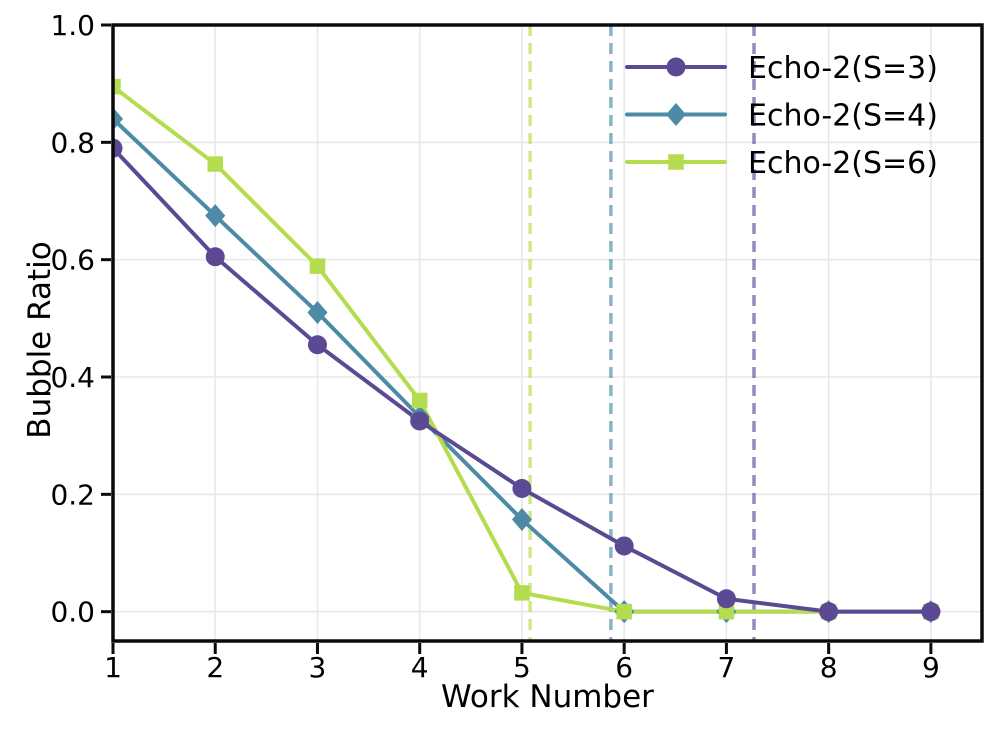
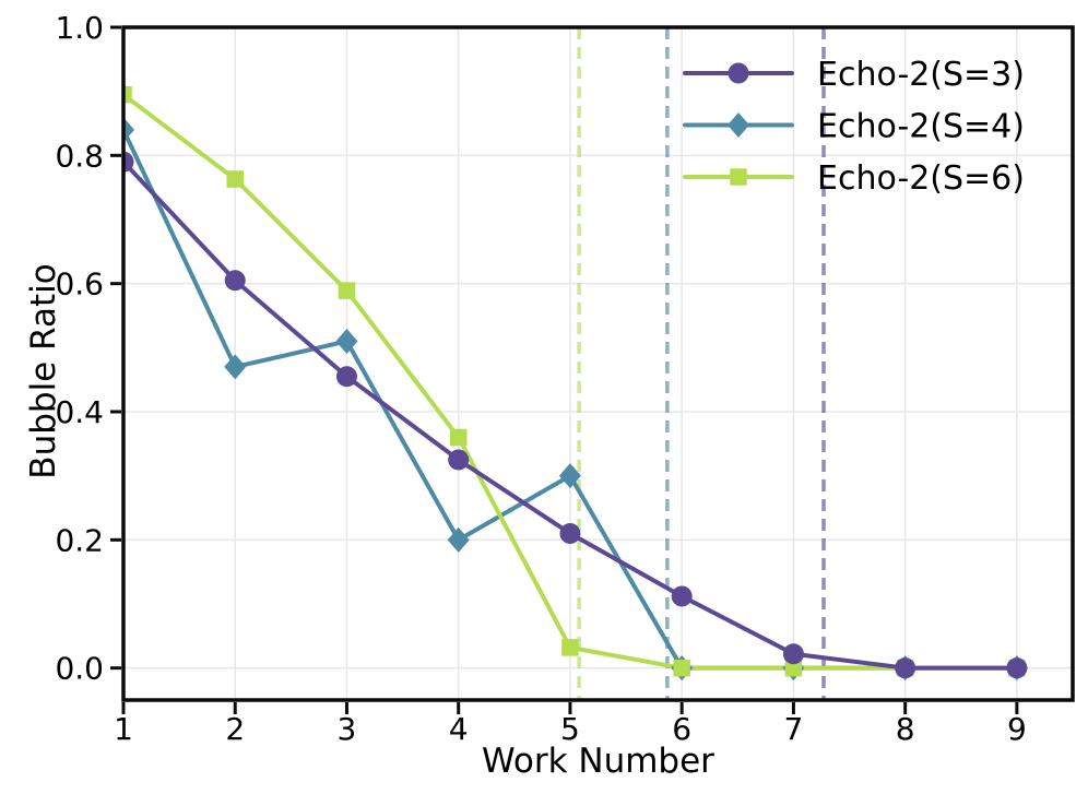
Echo-2(S=4)/2: 0.68 -> 0.47
Echo-2(S=4)/4: 0.33 -> 0.20
Echo-2(S=4)/5: 0.16 -> 0.30
